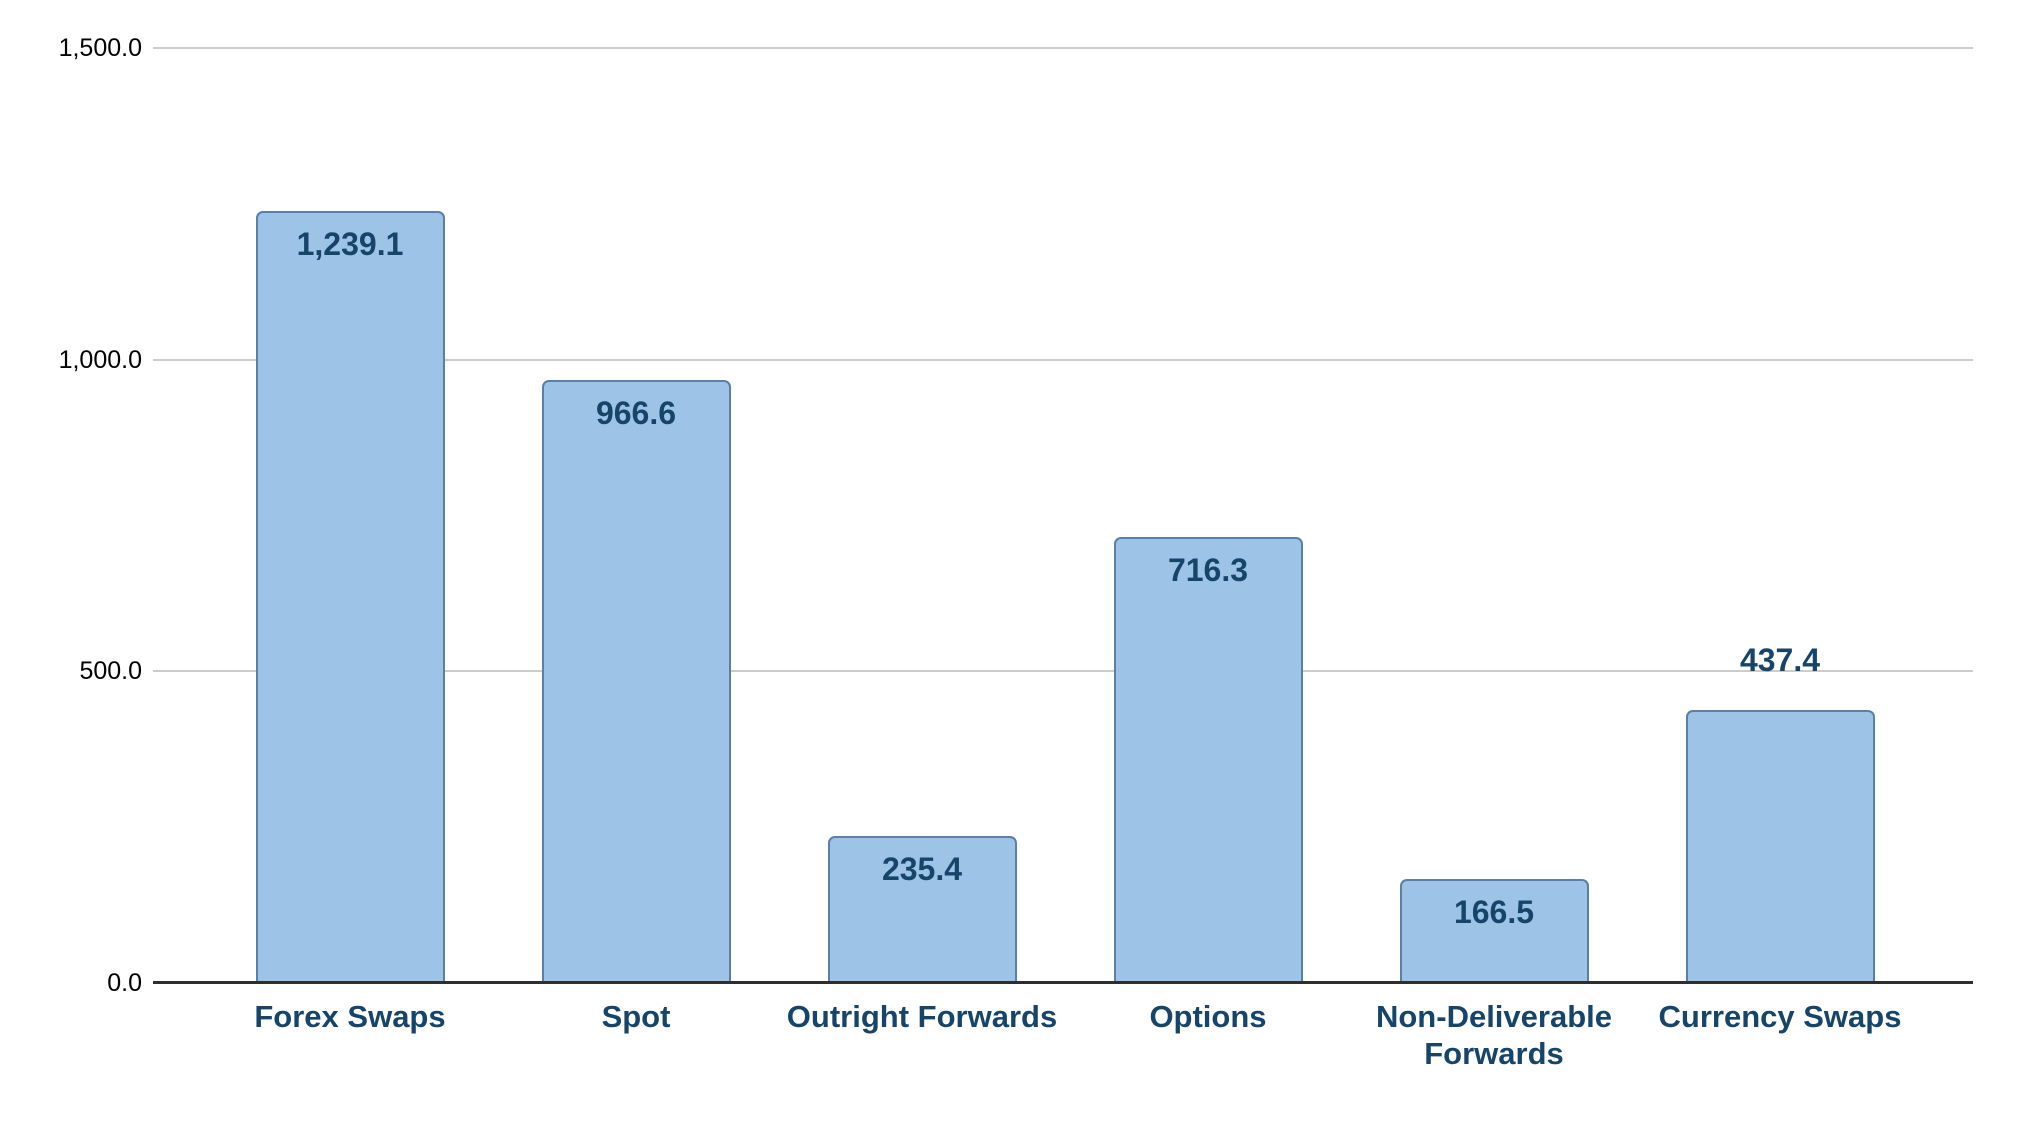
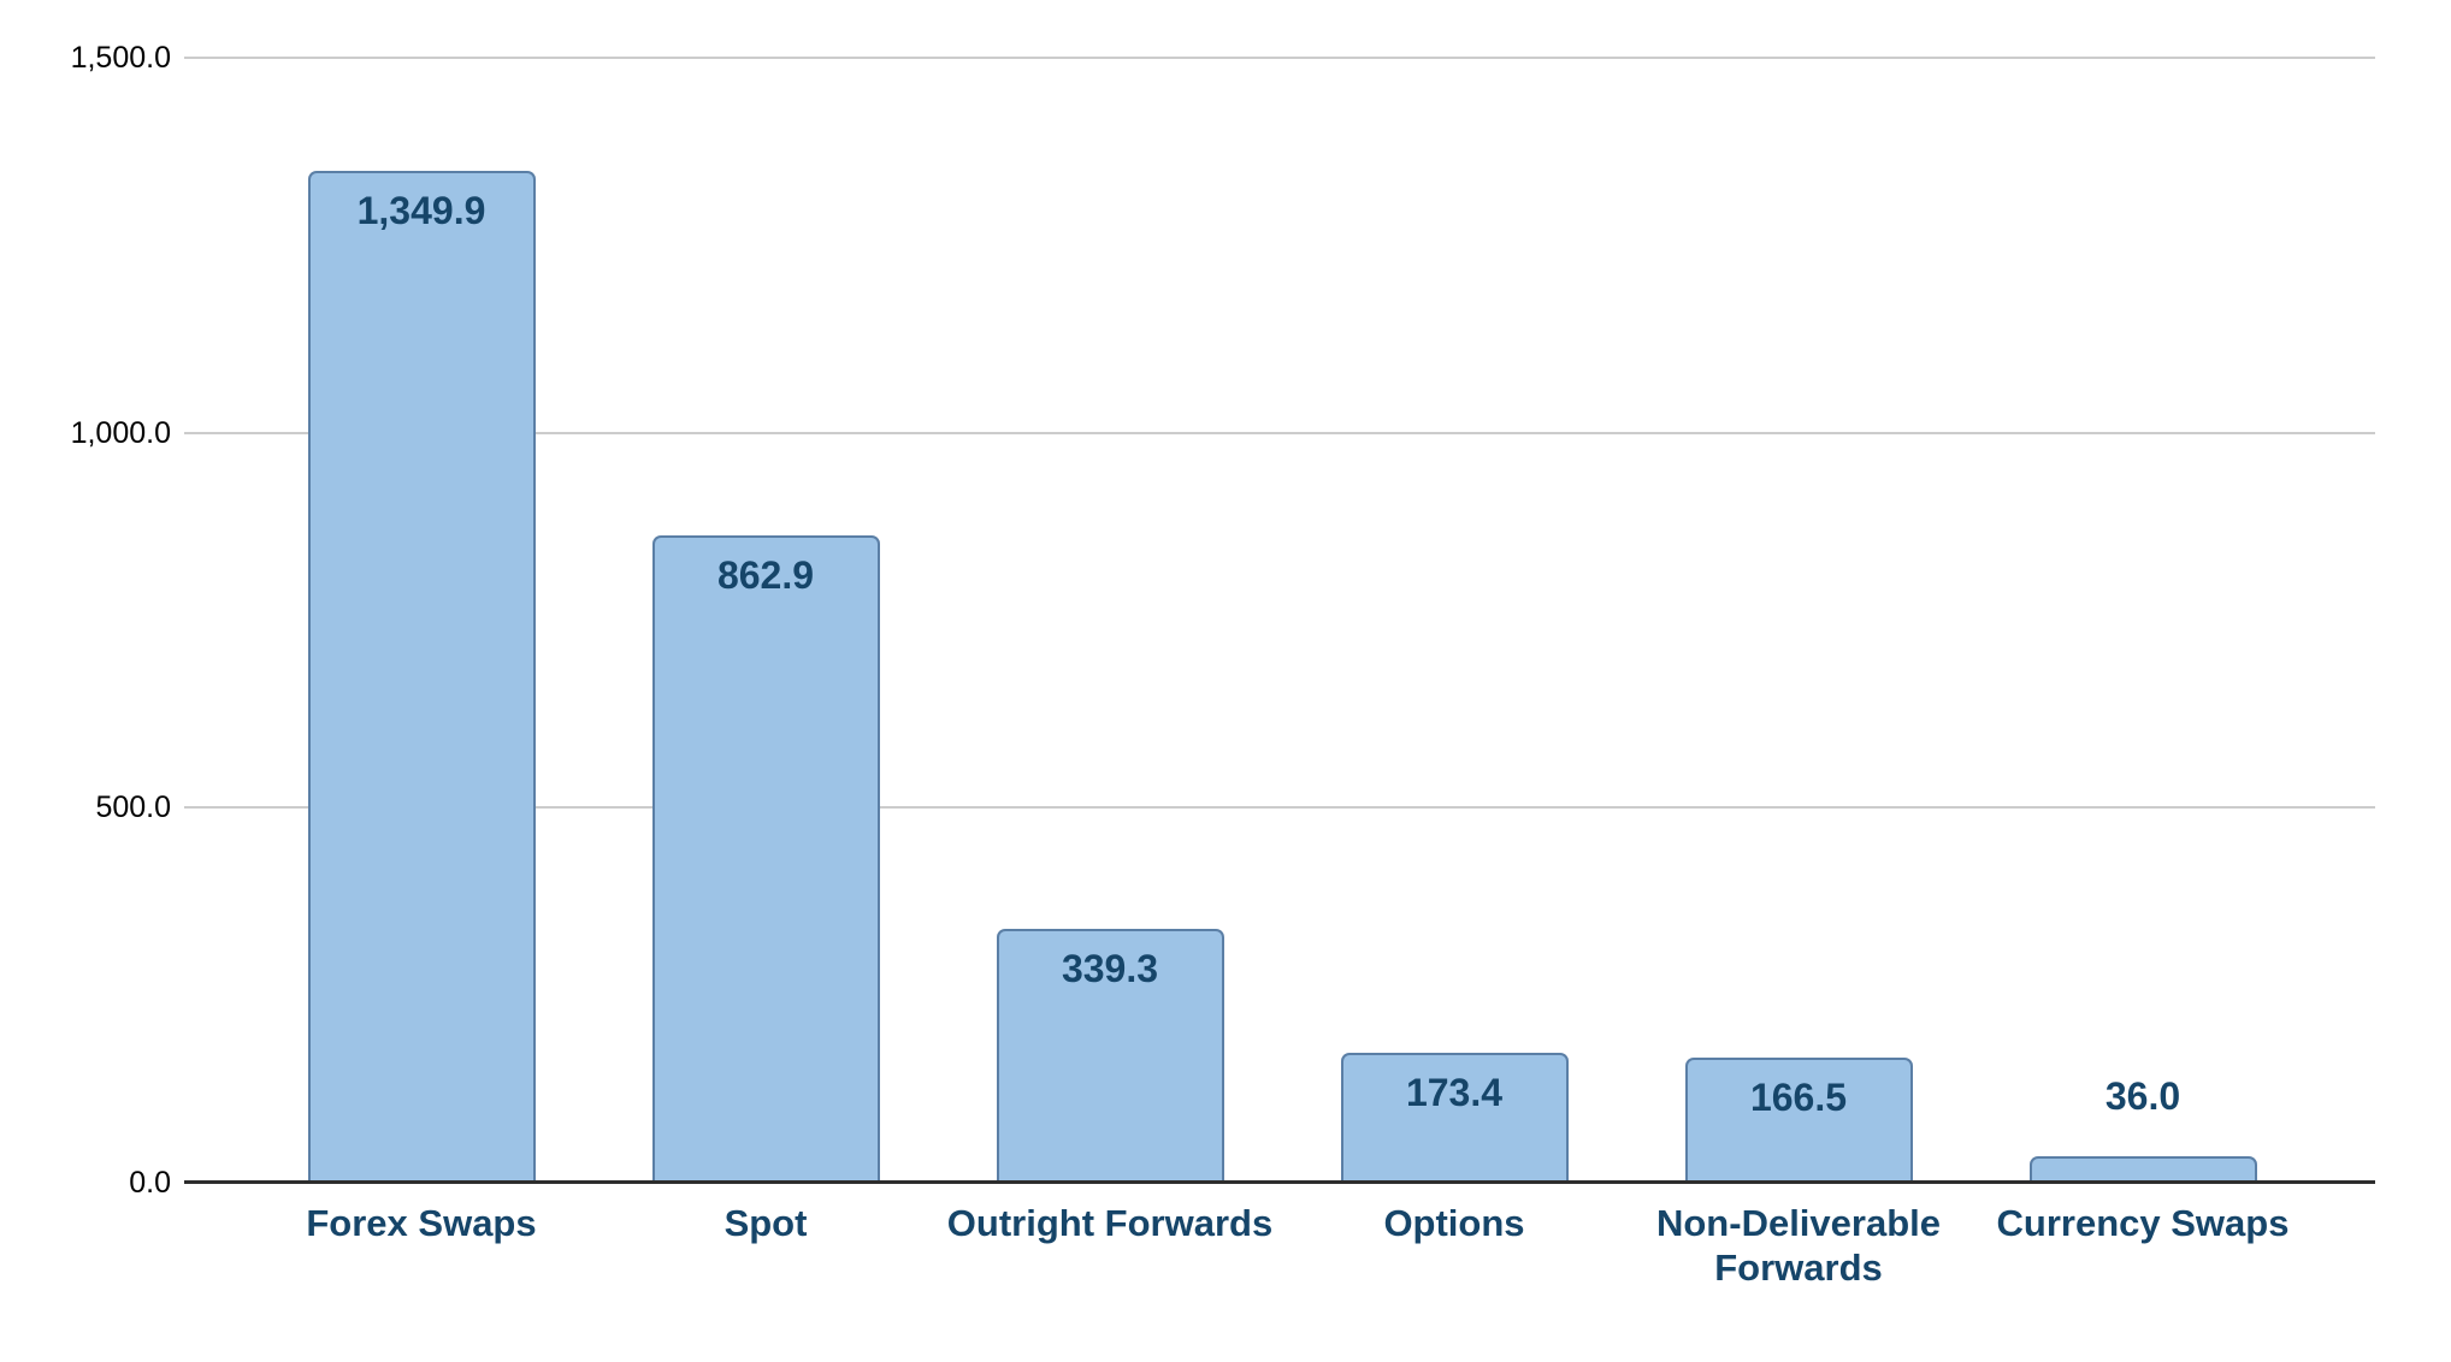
Forex Swaps: 1,239.1 -> 1,349.9
Spot: 966.6 -> 862.9
Outright Forwards: 235.4 -> 339.3
Options: 716.3 -> 173.4
Currency Swaps: 437.4 -> 36.0
